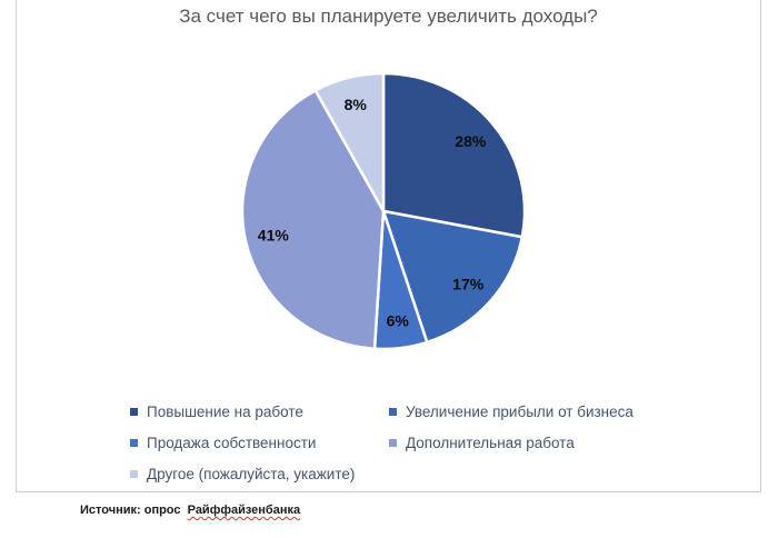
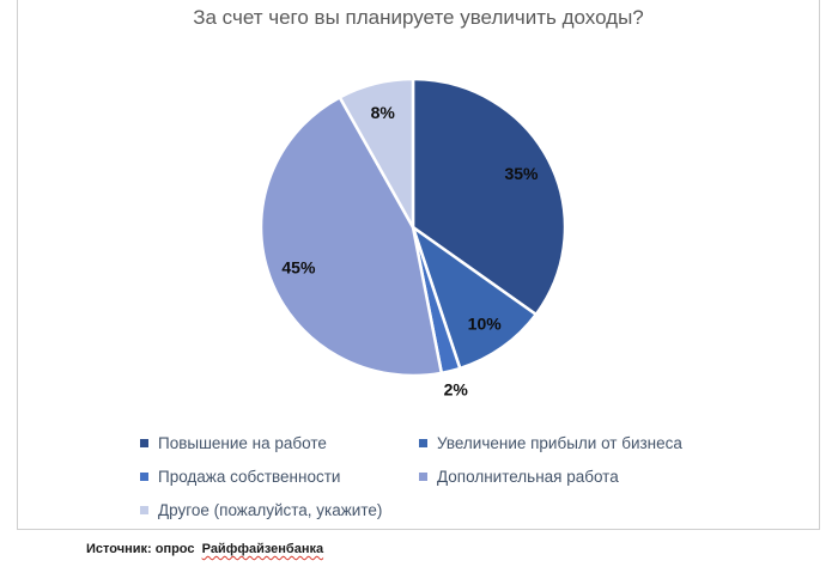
Повышение на работе: 28% -> 35%
Увеличение прибыли от бизнеса: 17% -> 10%
Продажа собственности: 6% -> 2%
Дополнительная работа: 41% -> 45%
